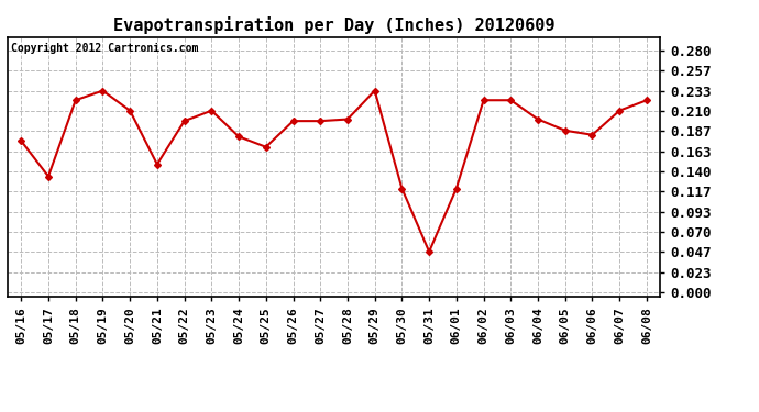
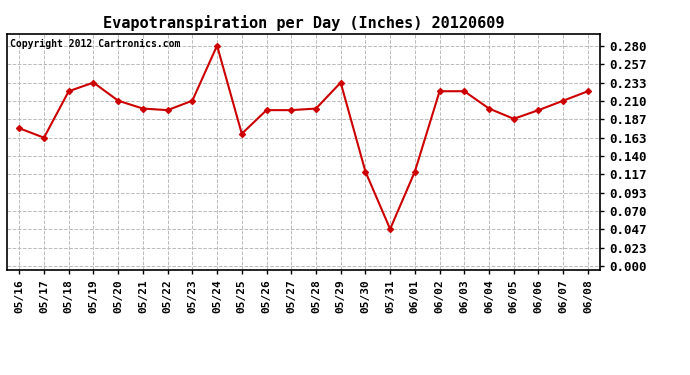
05/17: 0.134 -> 0.163
05/21: 0.148 -> 0.200
05/24: 0.180 -> 0.280
06/06: 0.182 -> 0.198
